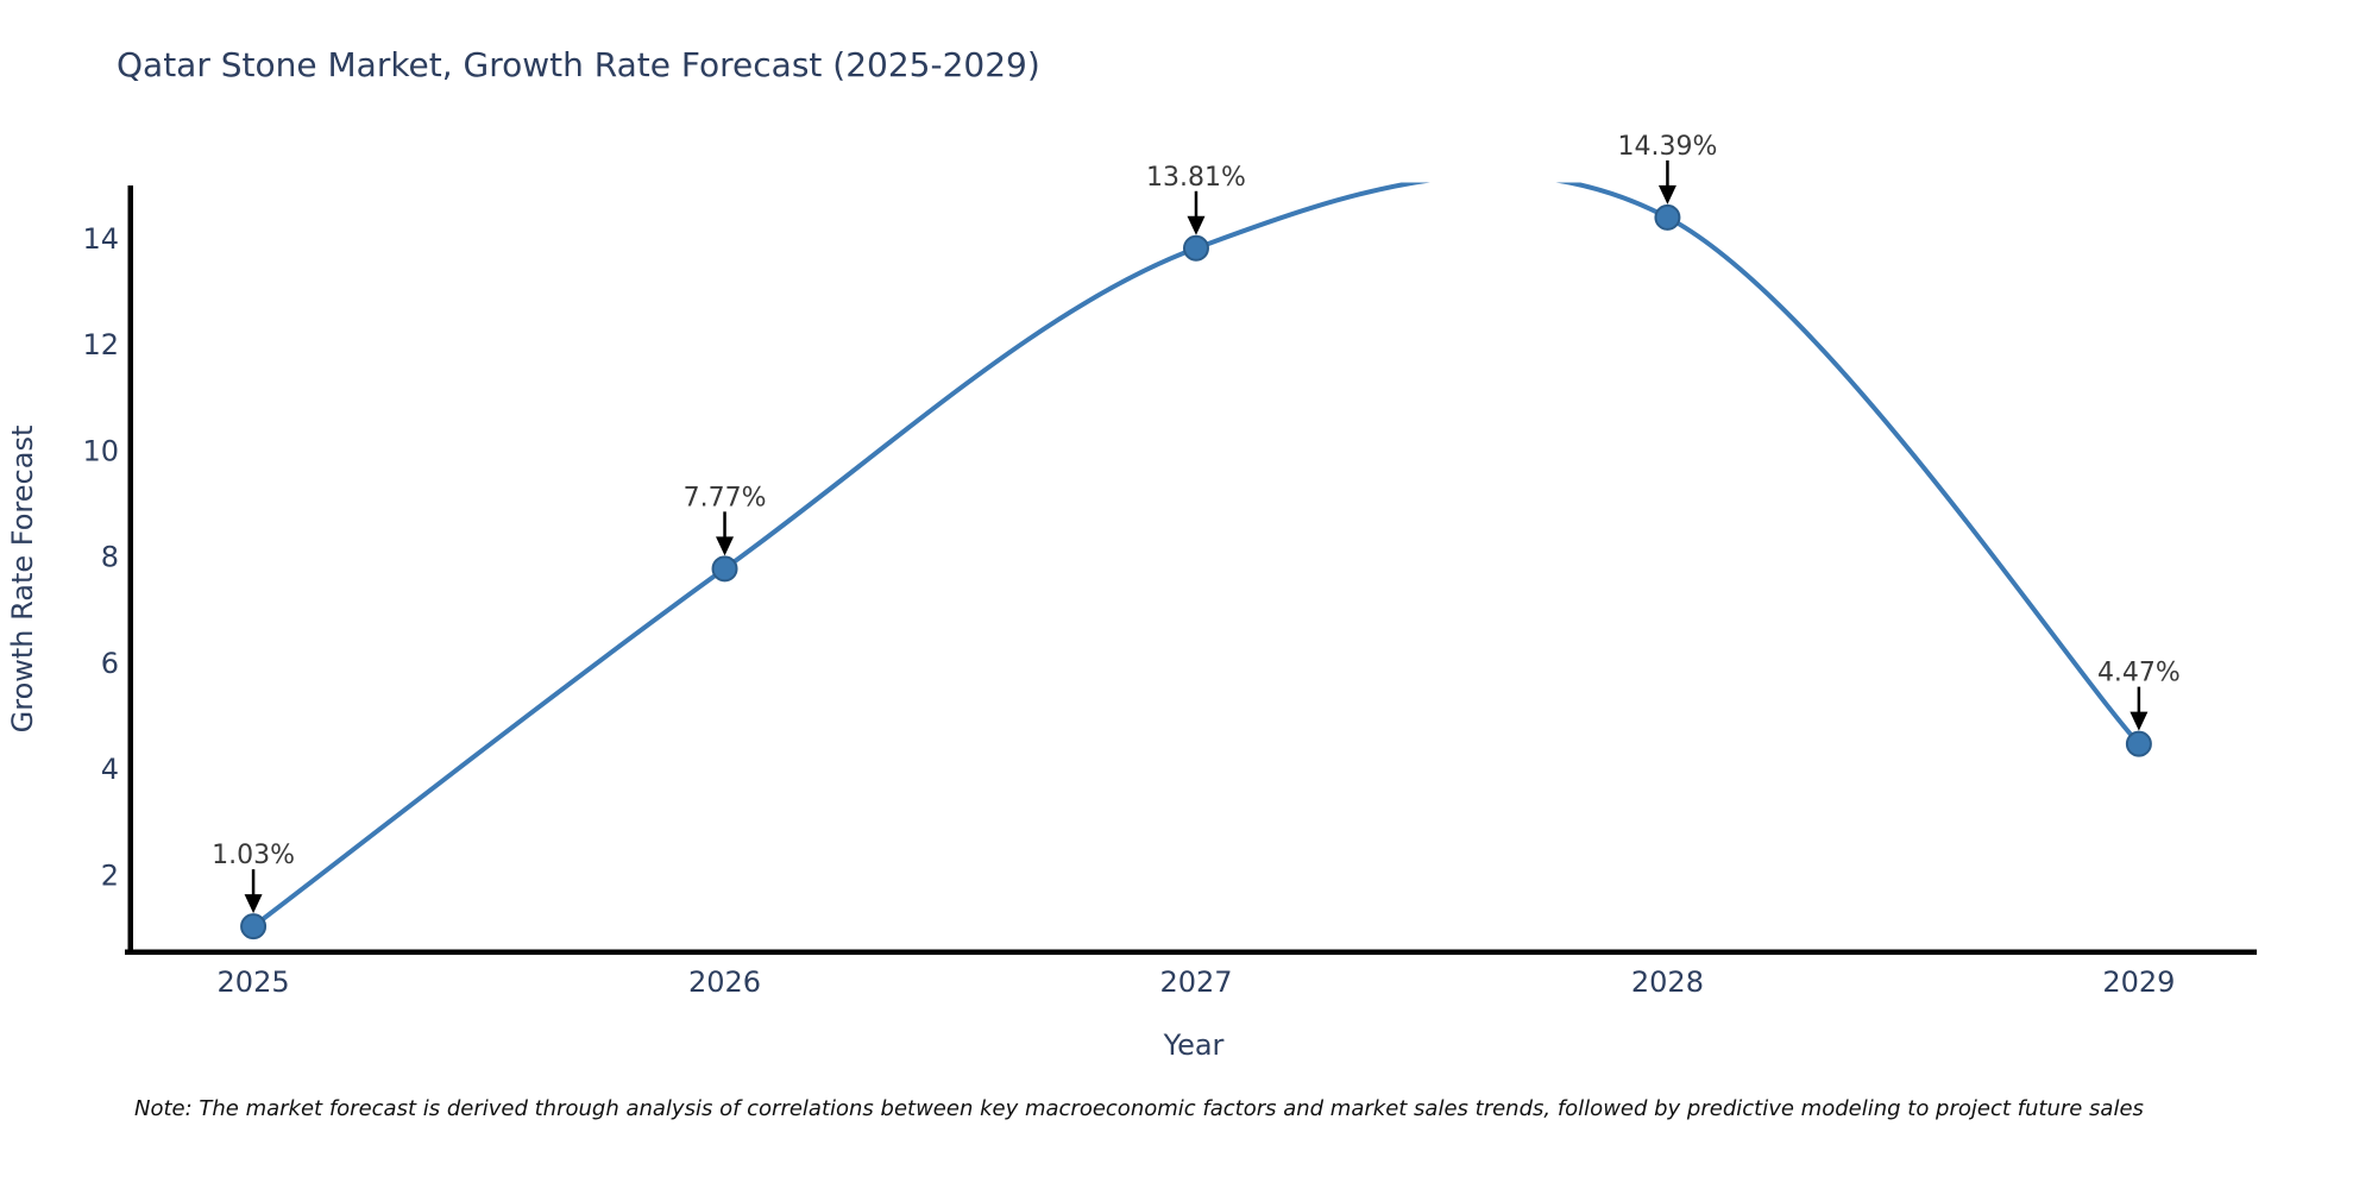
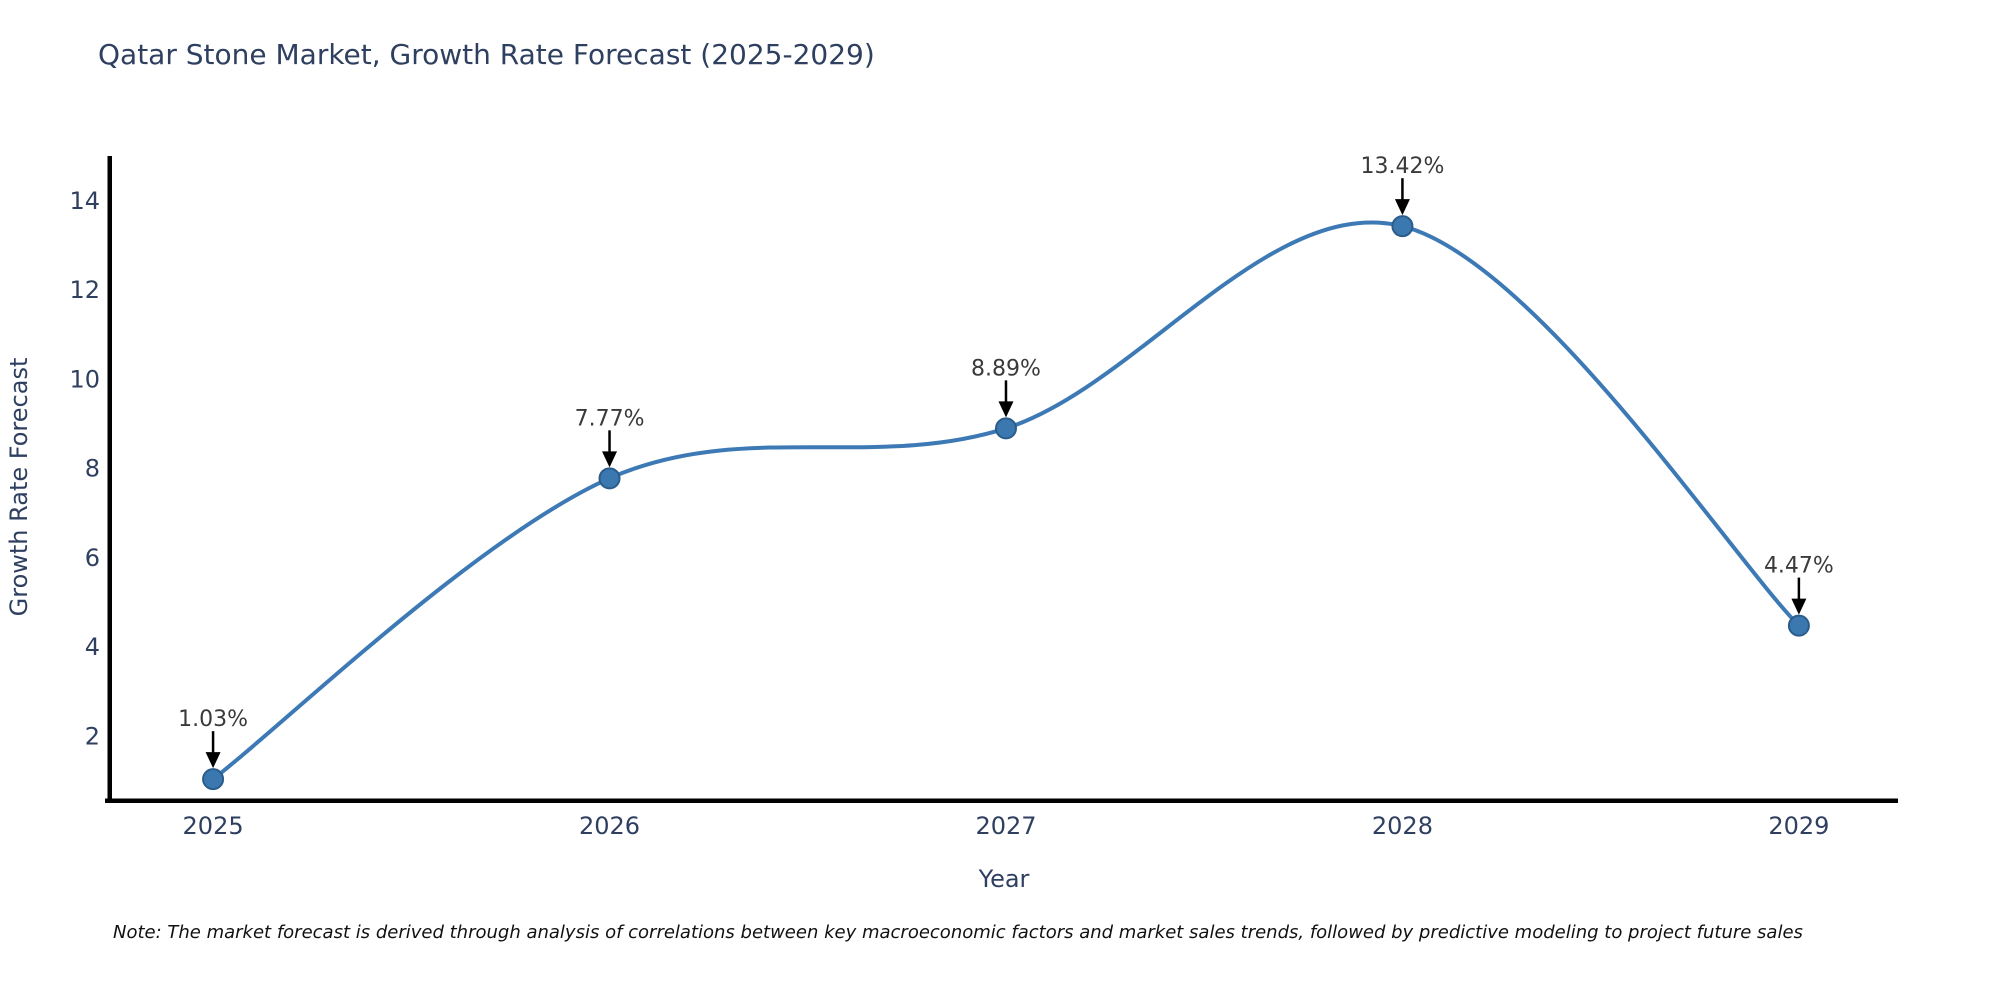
2027: 13.81% -> 8.89%
2028: 14.39% -> 13.42%
